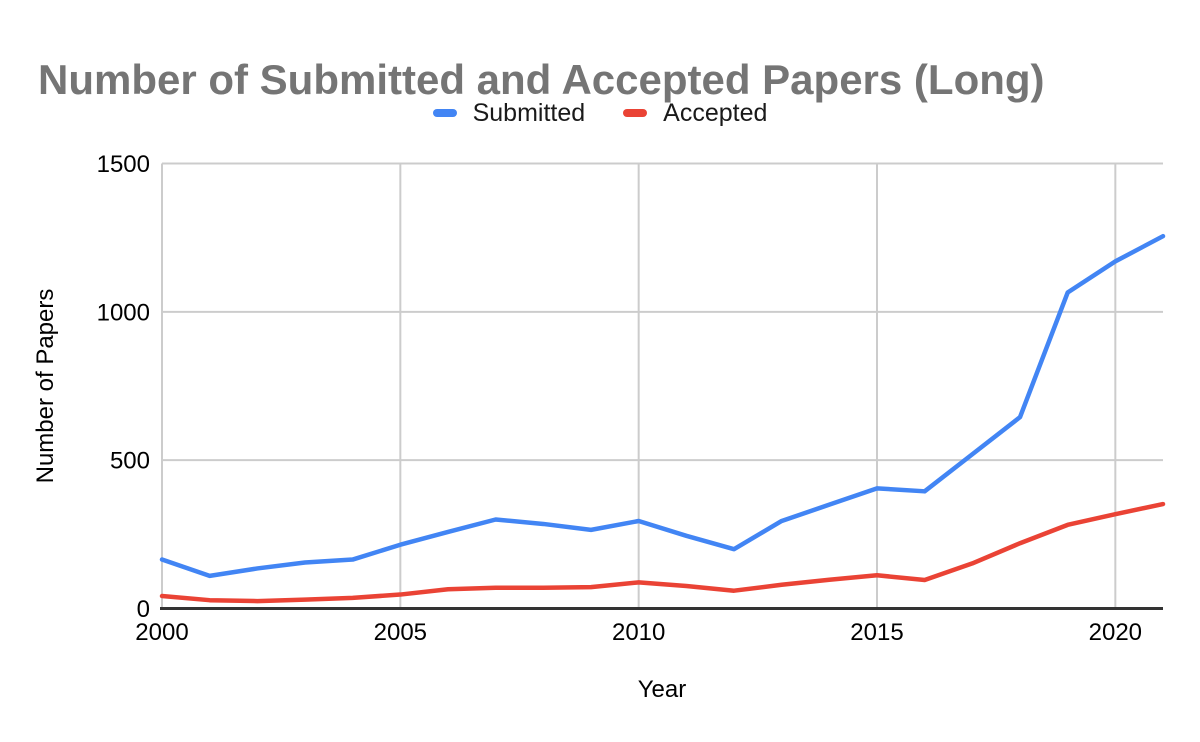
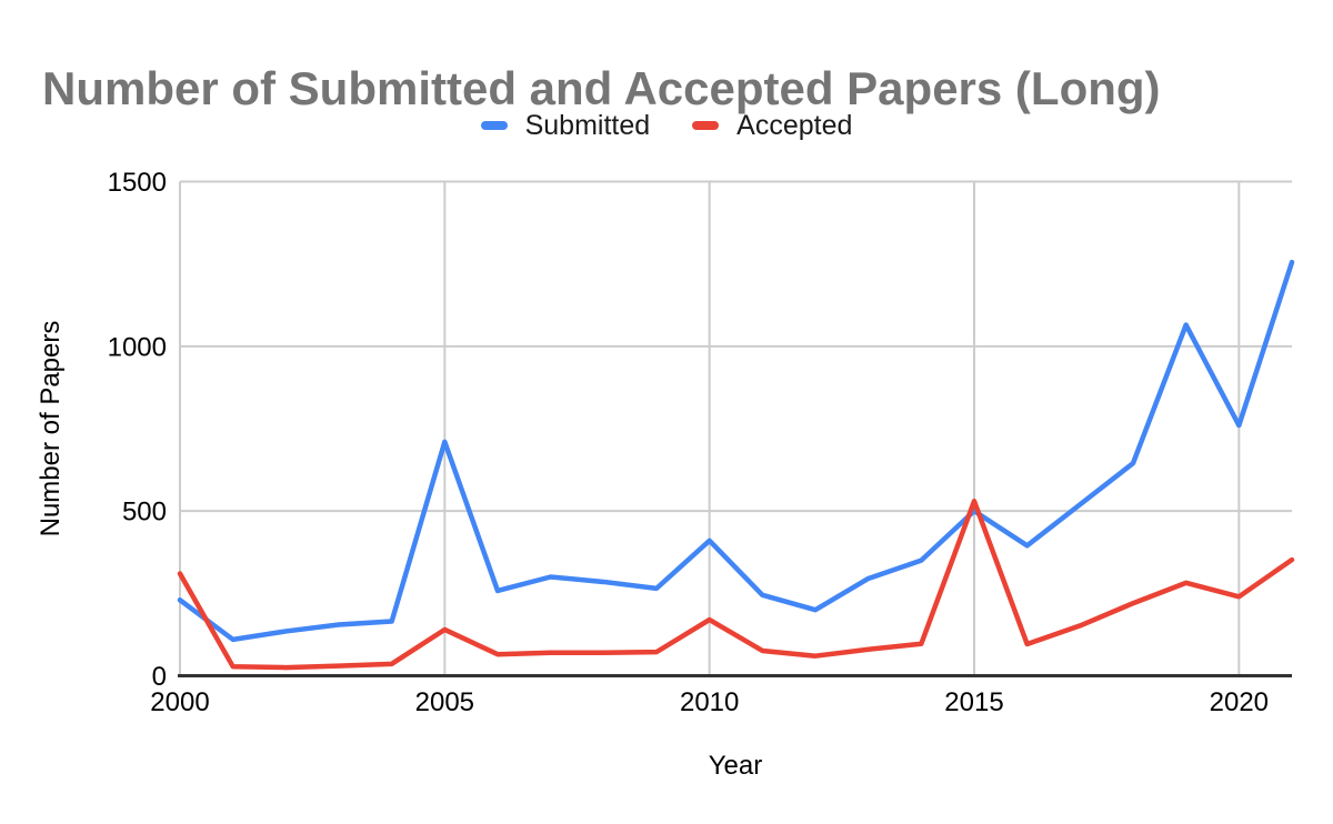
Submitted/2000: 160 -> 230
Accepted/2000: 40 -> 310
Submitted/2005: 220 -> 710
Accepted/2005: 50 -> 140
Submitted/2010: 300 -> 410
Accepted/2010: 90 -> 170
Submitted/2015: 400 -> 500
Accepted/2015: 110 -> 530
Submitted/2020: 1170 -> 760
Accepted/2020: 320 -> 240
